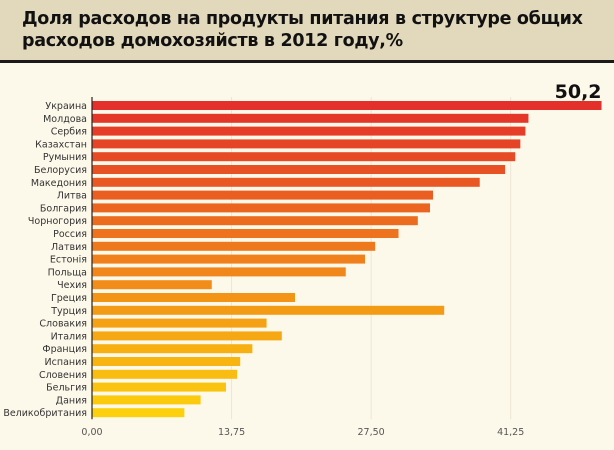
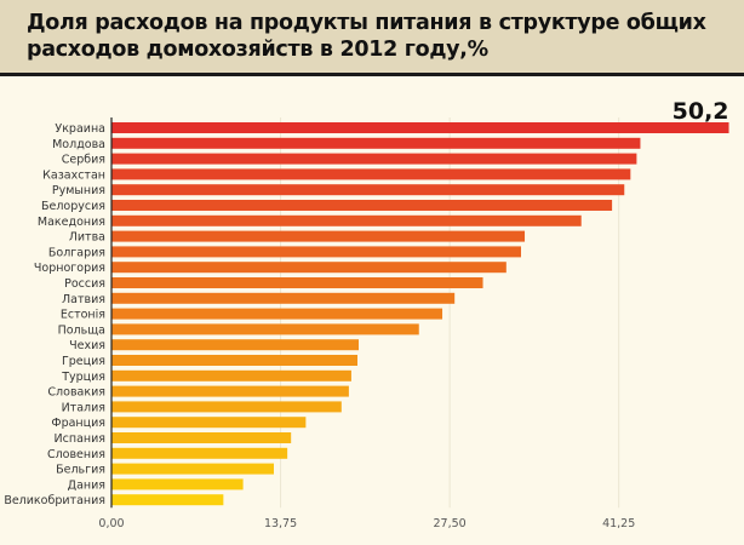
Чехия: 11,8 -> 20,1
Турция: 34,7 -> 19,5
Словакия: 17,2 -> 19,3
